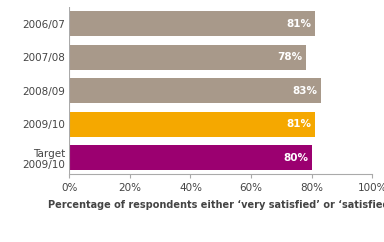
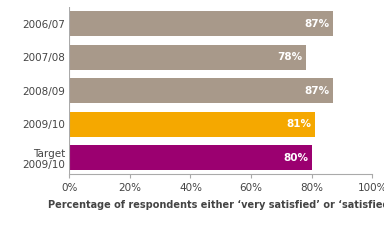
2006/07: 81% -> 87%
2008/09: 83% -> 87%
